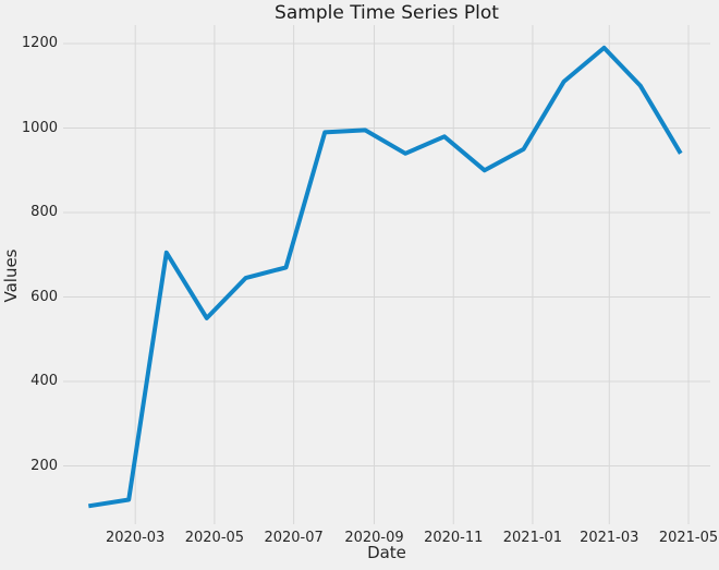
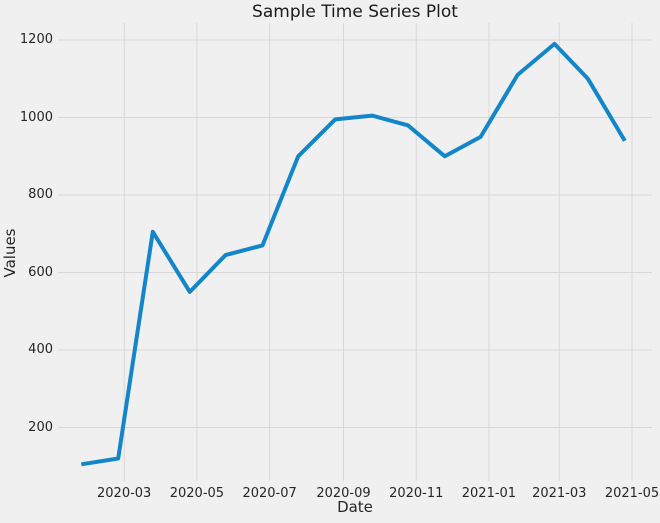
2020-07: 990 -> 900
2020-09: 940 -> 1000
